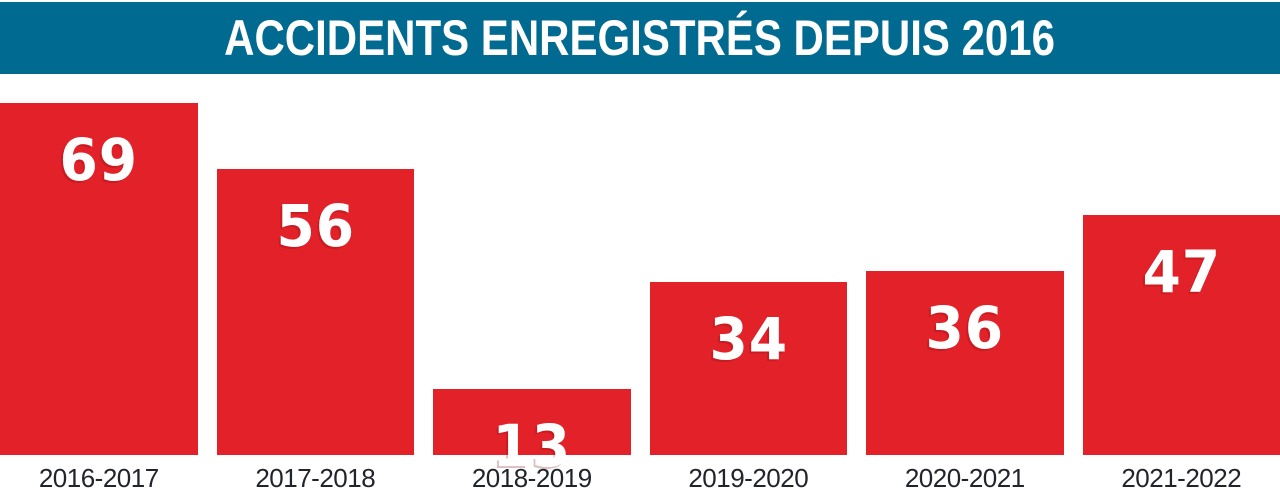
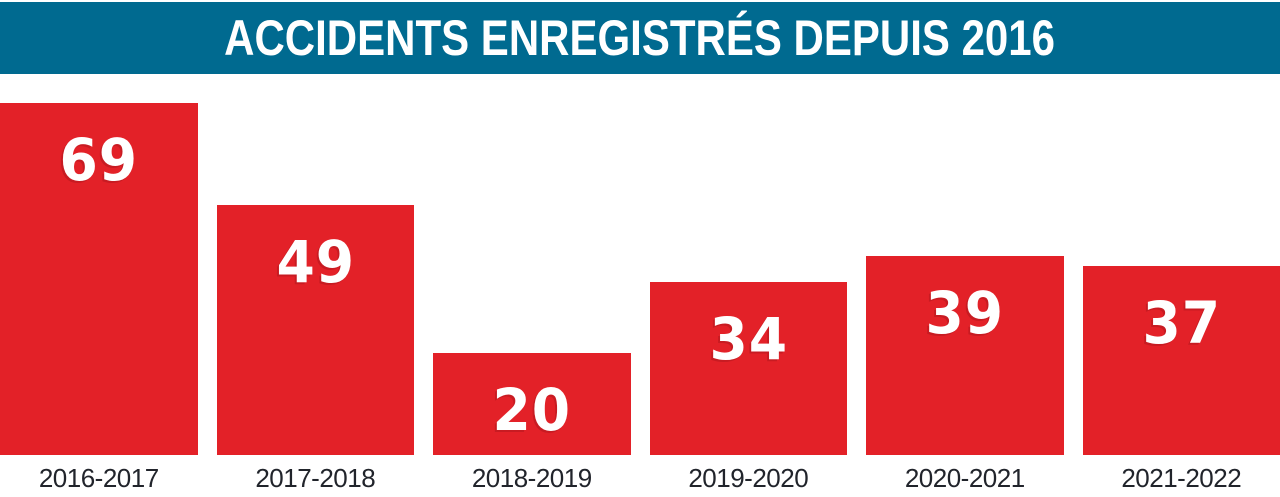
2017-2018: 56 -> 49
2018-2019: 13 -> 20
2020-2021: 36 -> 39
2021-2022: 47 -> 37
